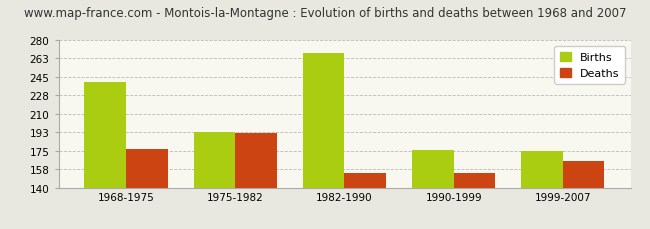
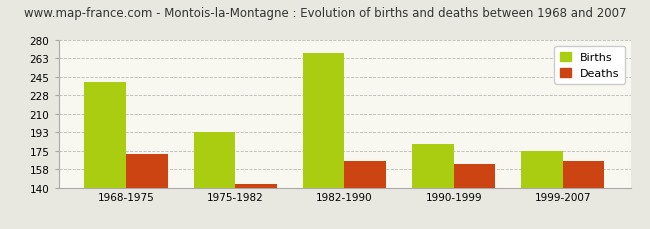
Deaths/1968-1975: 177 -> 172
Deaths/1975-1982: 192 -> 143
Deaths/1982-1990: 154 -> 165
Births/1990-1999: 176 -> 181
Deaths/1990-1999: 154 -> 162
